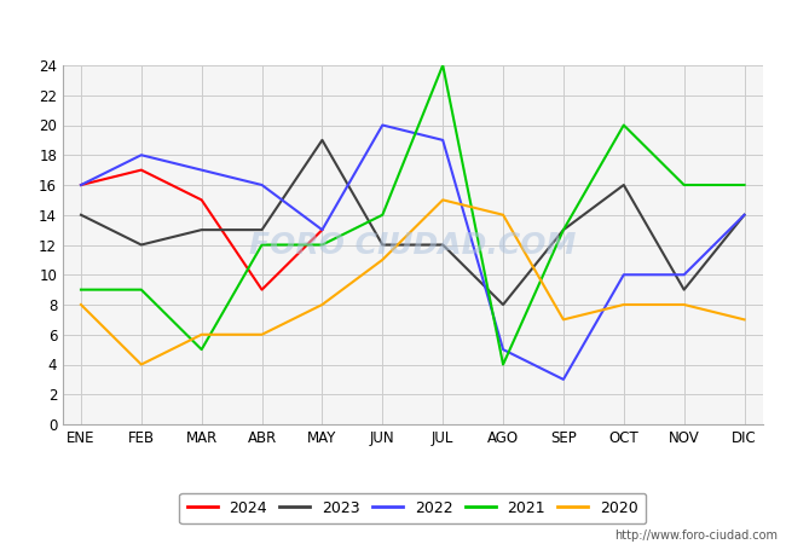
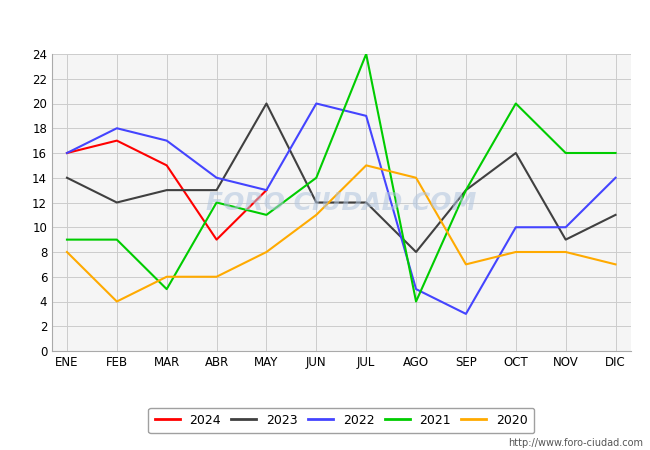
2022/ABR: 16 -> 14
2023/MAY: 19 -> 20
2021/MAY: 12 -> 11
2023/DIC: 14 -> 11
